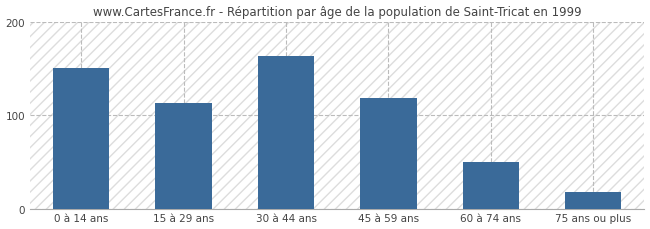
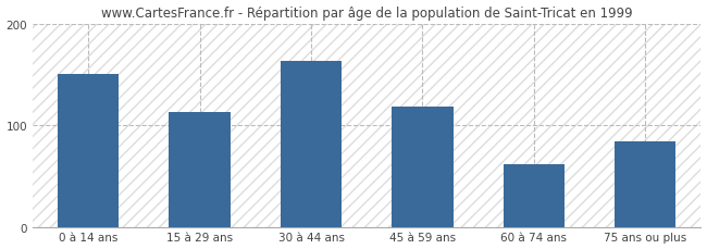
60 à 74 ans: 50 -> 62
75 ans ou plus: 18 -> 84
